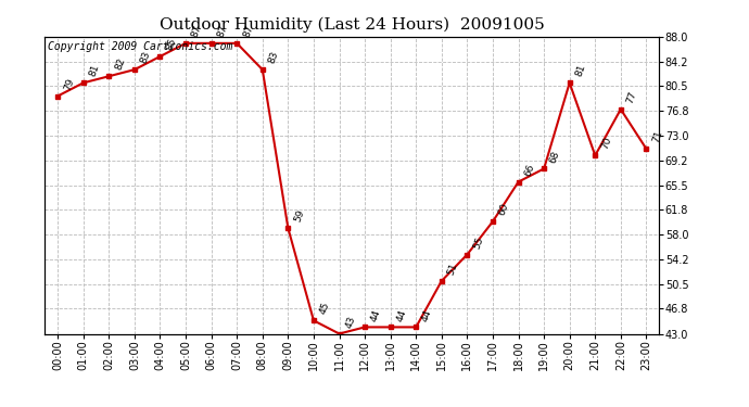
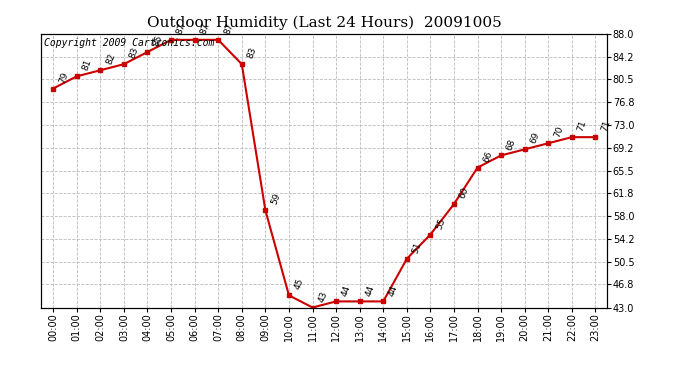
20:00: 81 -> 69
22:00: 77 -> 71
